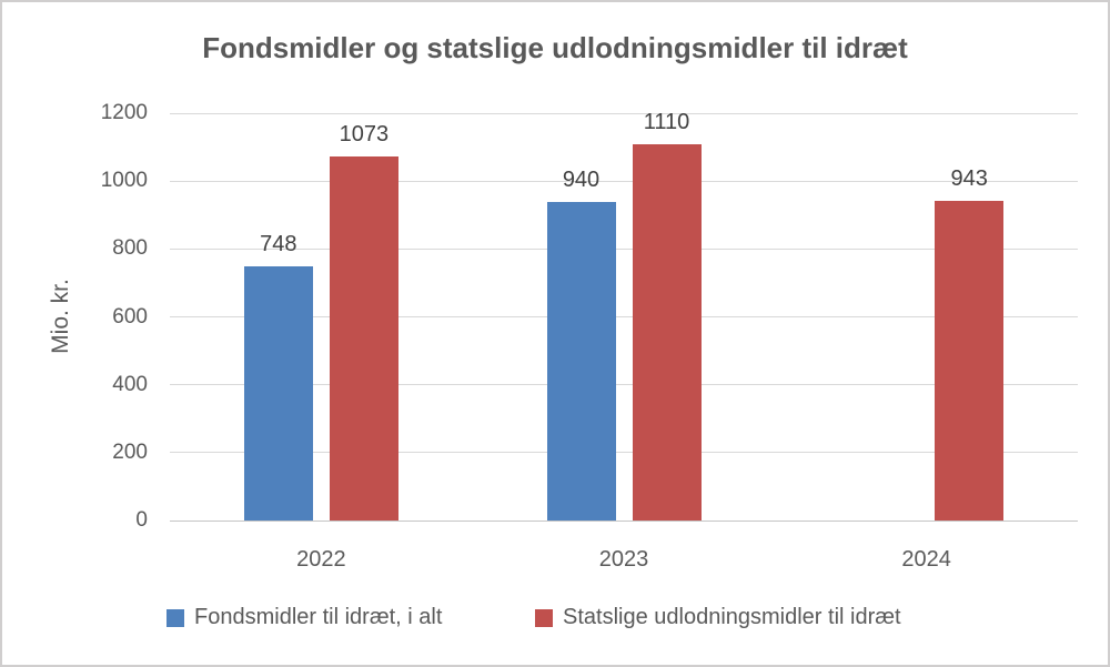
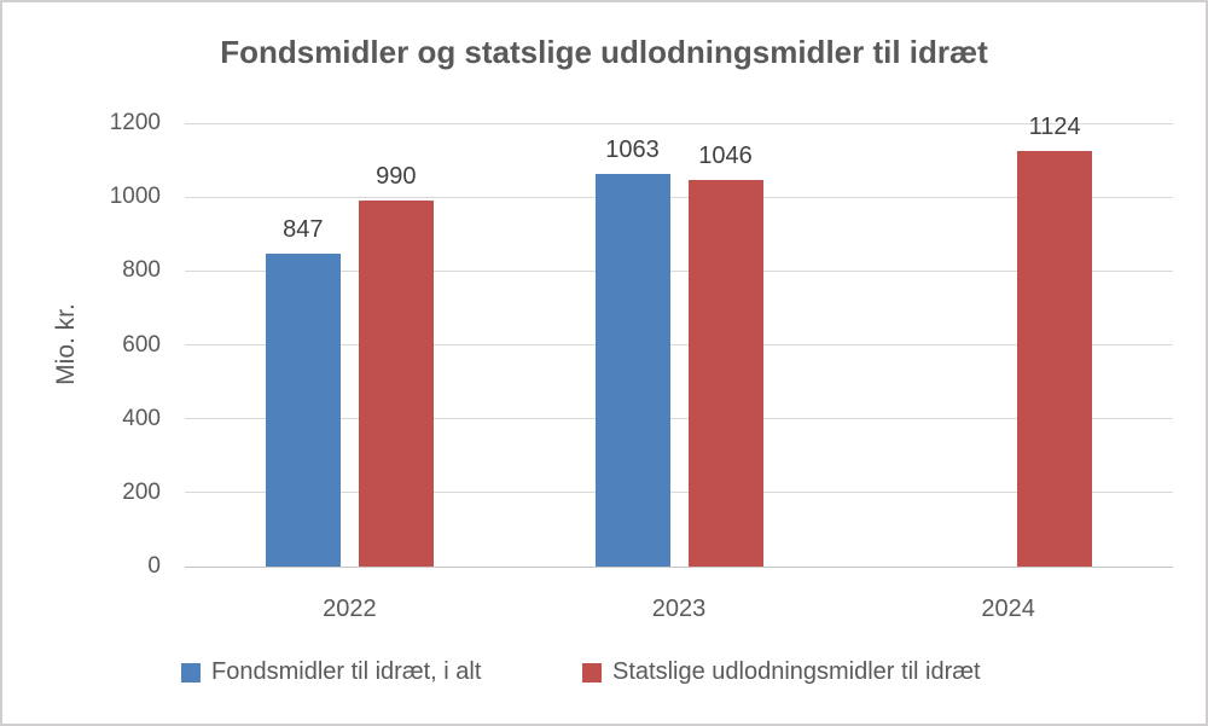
Fondsmidler til idræt, i alt/2022: 748 -> 847
Statslige udlodningsmidler til idræt/2022: 1073 -> 990
Fondsmidler til idræt, i alt/2023: 940 -> 1063
Statslige udlodningsmidler til idræt/2023: 1110 -> 1046
Statslige udlodningsmidler til idræt/2024: 943 -> 1124
